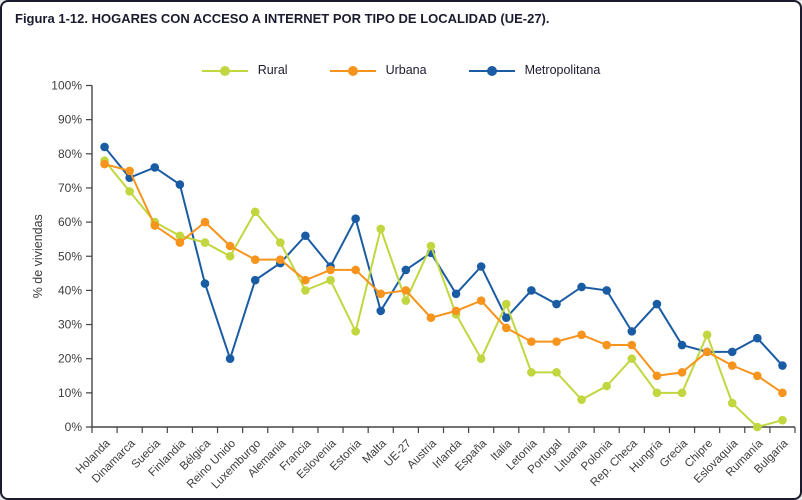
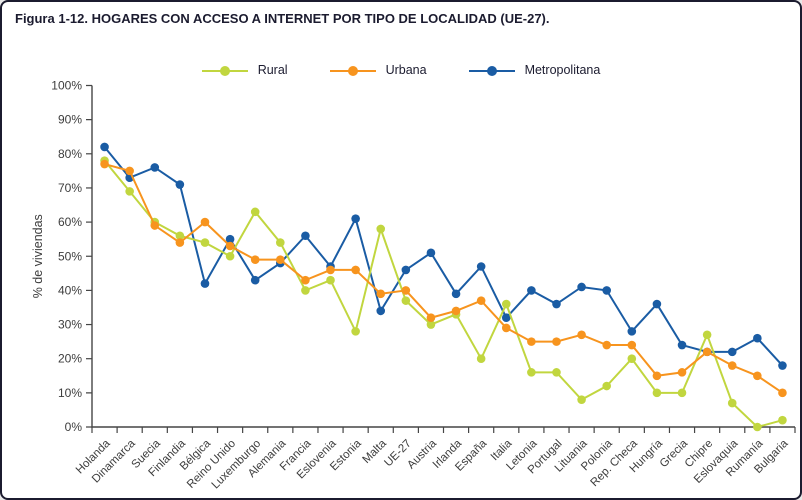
Metropolitana/Reino Unido: 20% -> 55%
Rural/Austria: 53% -> 30%
